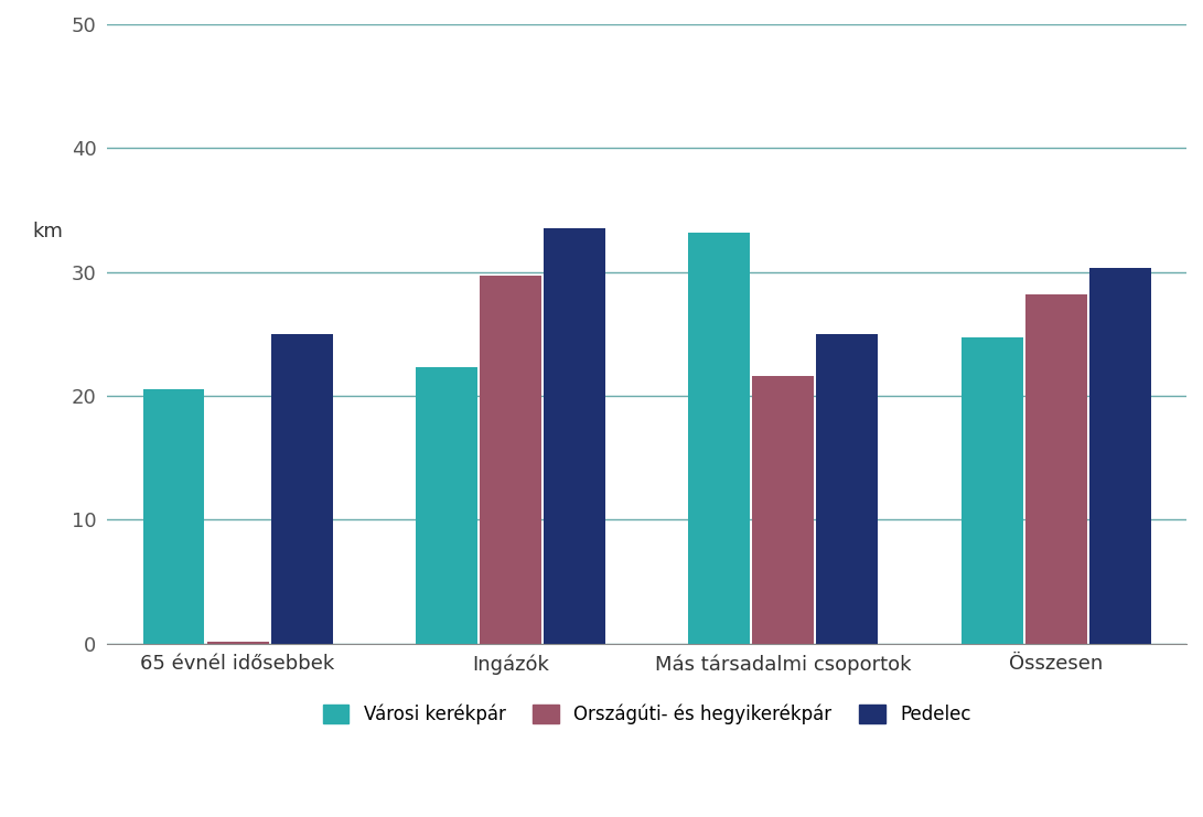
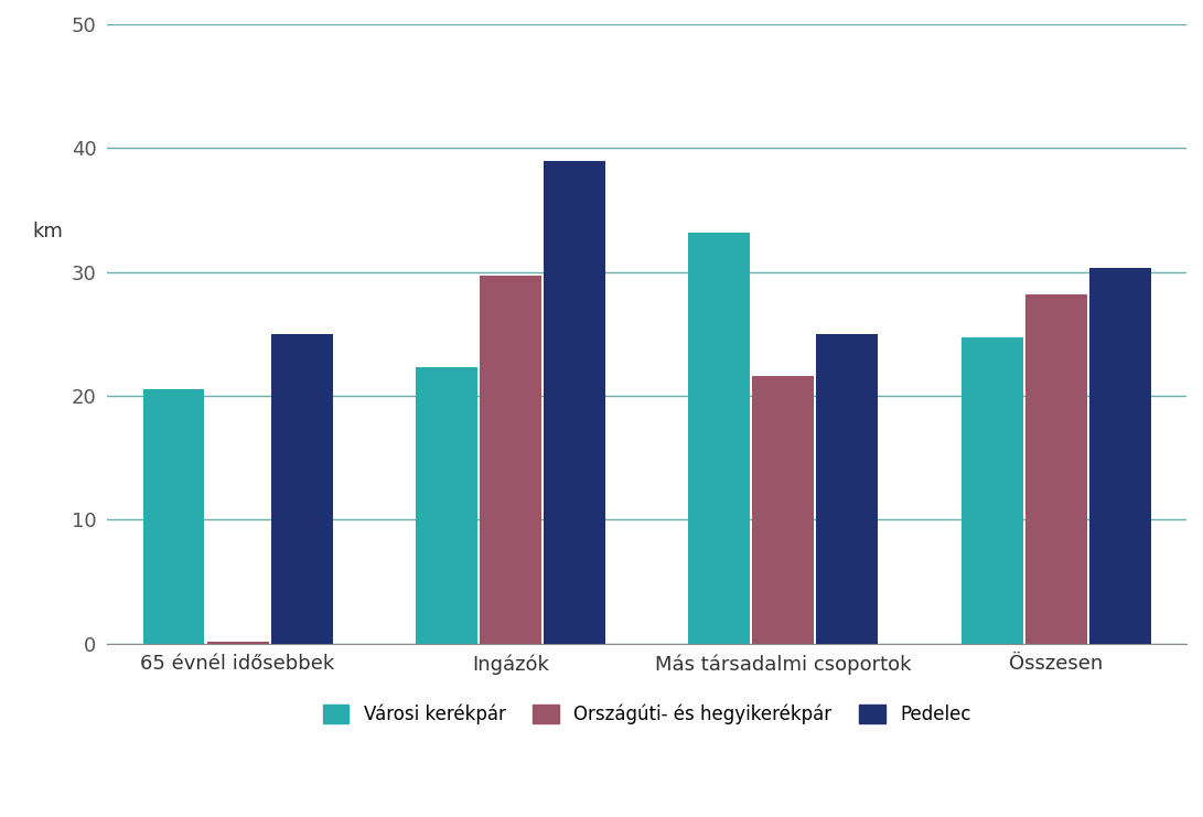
Pedelec/Ingázók: 33.5 -> 39.0
